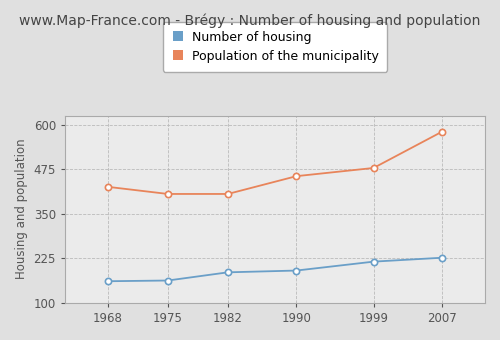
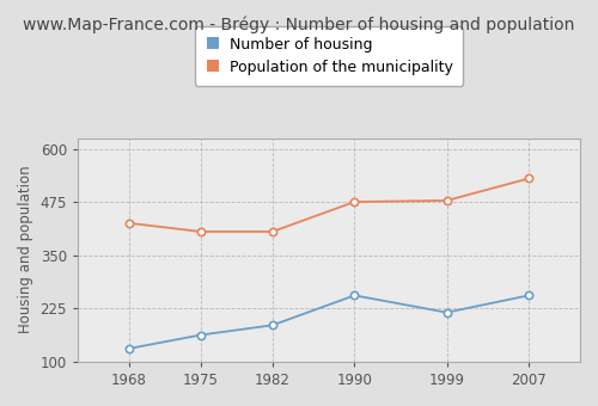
Number of housing/1968: 160 -> 130
Number of housing/1990: 190 -> 255
Population of the municipality/1990: 455 -> 475
Number of housing/2007: 226 -> 255
Population of the municipality/2007: 580 -> 530
